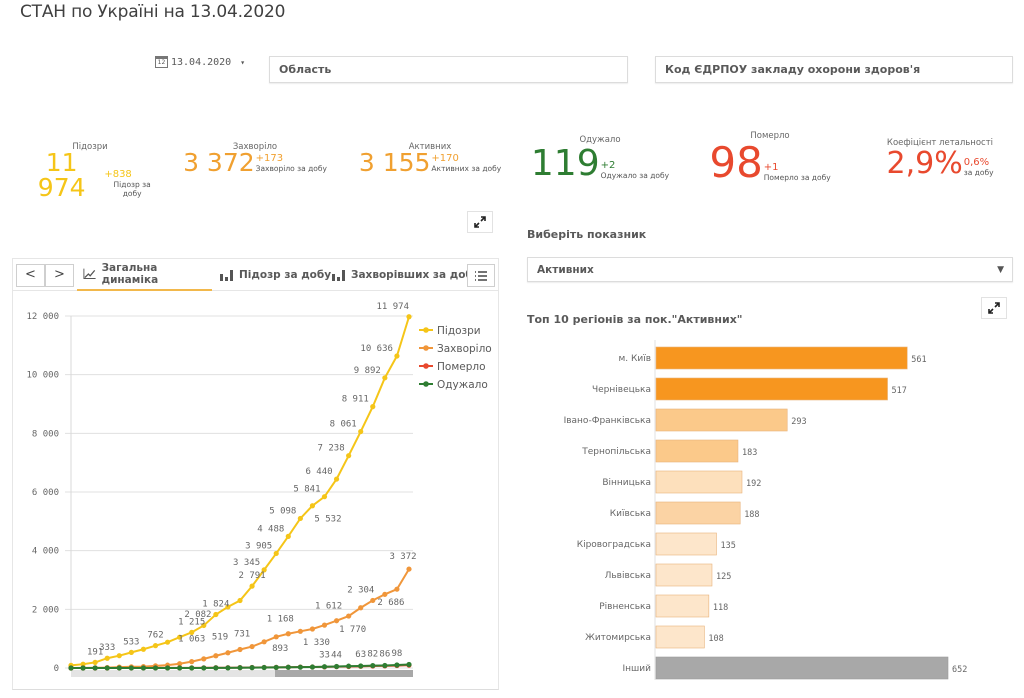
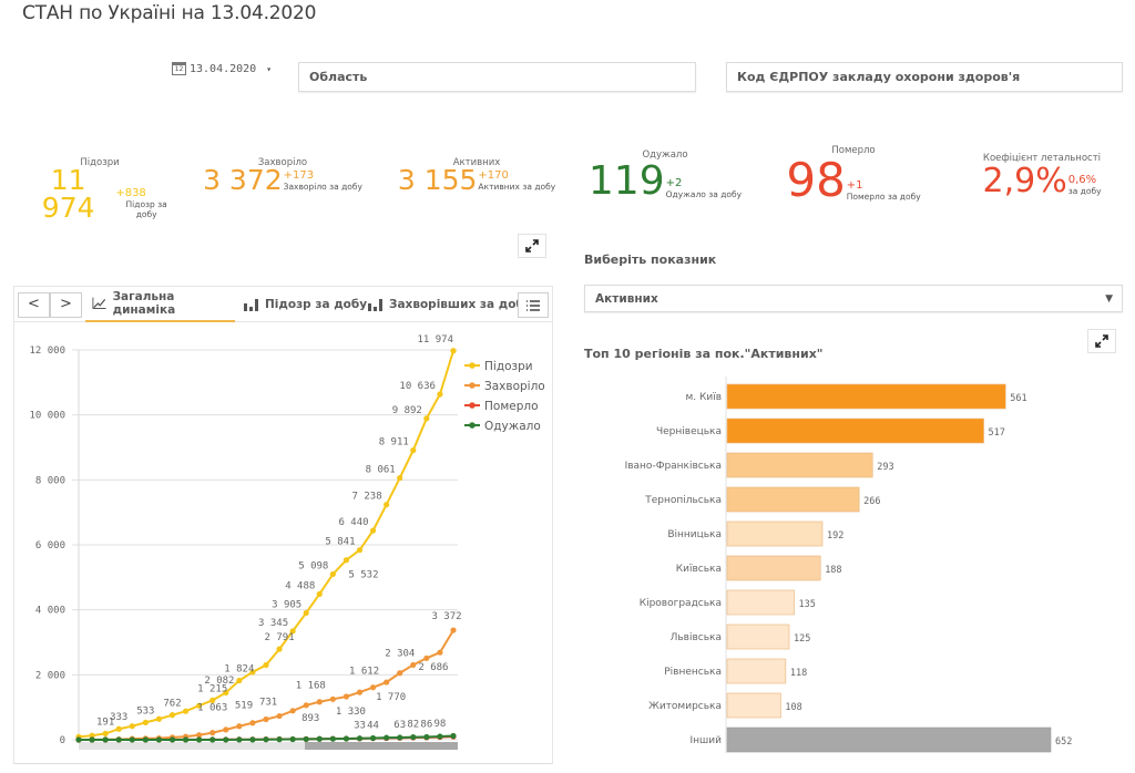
Топ 10 регіонів за пок."Активних"/Тернопільська: 183 -> 266
